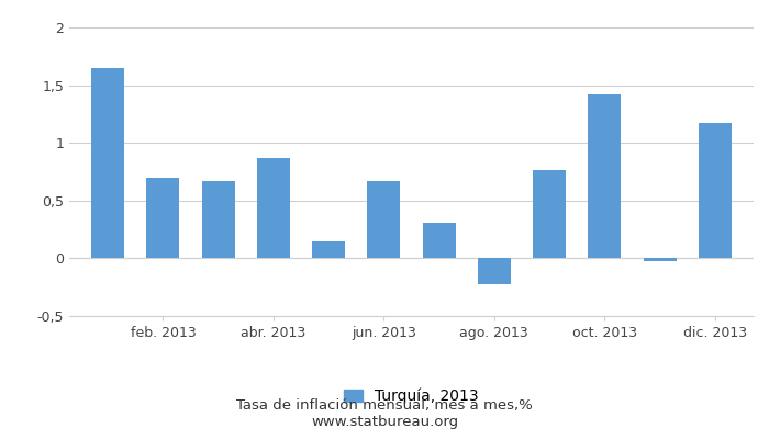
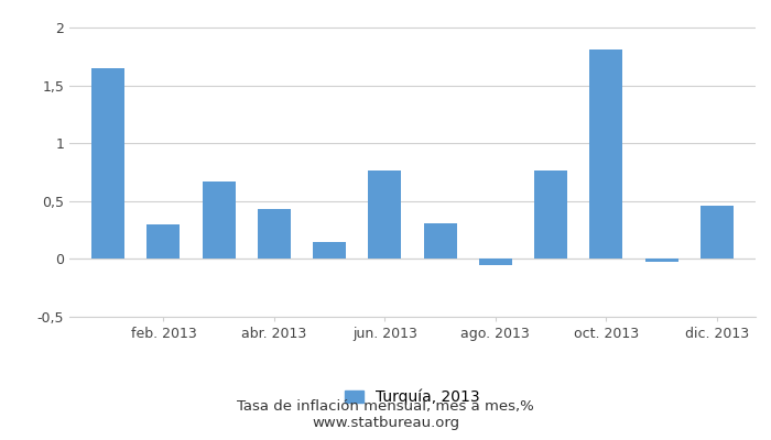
feb. 2013: 0,70 -> 0,30
abr. 2013: 0,87 -> 0,43
jun. 2013: 0,67 -> 0,77
ago. 2013: -0,22 -> -0,05
oct. 2013: 1,42 -> 1,81
dic. 2013: 1,17 -> 0,46
